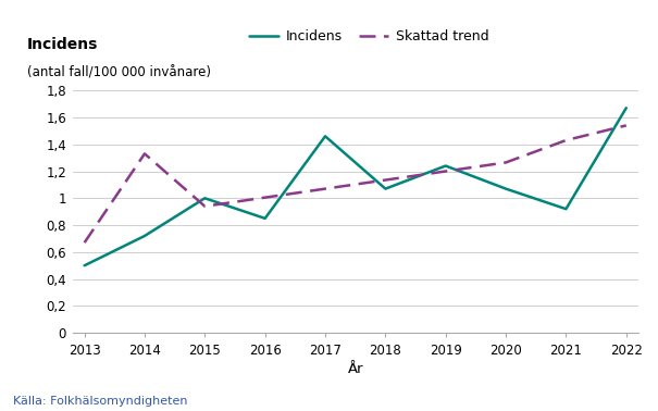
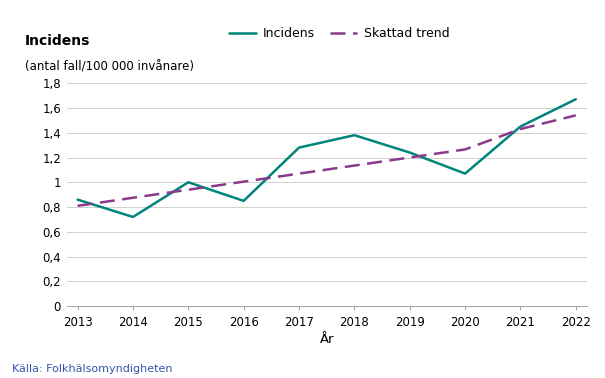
Incidens/2013: 0,50 -> 0,86
Skattad trend/2013: 0,67 -> 0,81
Skattad trend/2014: 1,33 -> 0,88
Incidens/2017: 1,46 -> 1,28
Incidens/2018: 1,07 -> 1,38
Incidens/2021: 0,92 -> 1,45
